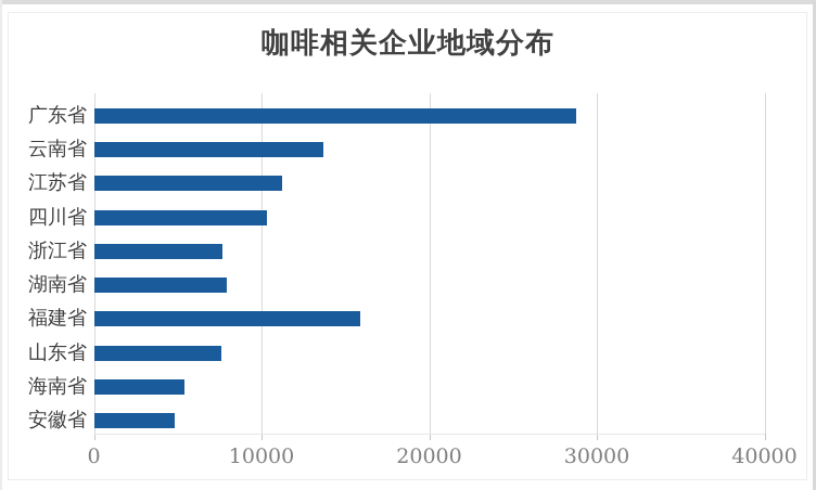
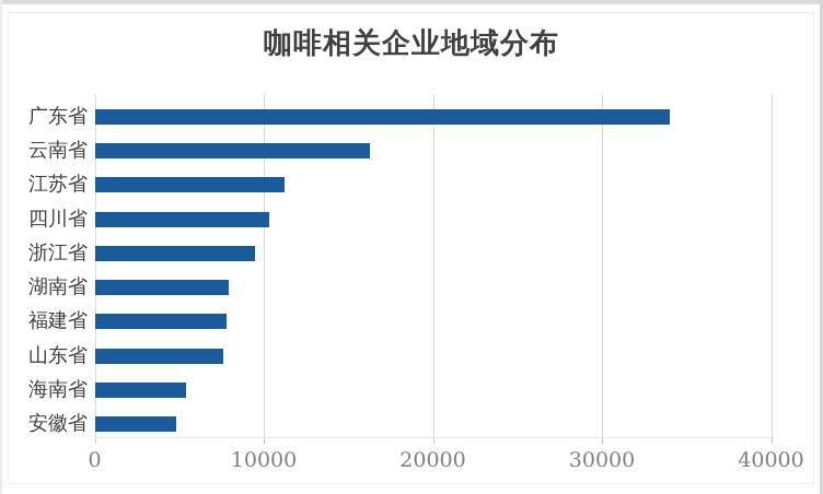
广东省: 28800 -> 34000
云南省: 13700 -> 16300
浙江省: 7700 -> 9500
福建省: 15900 -> 7800
